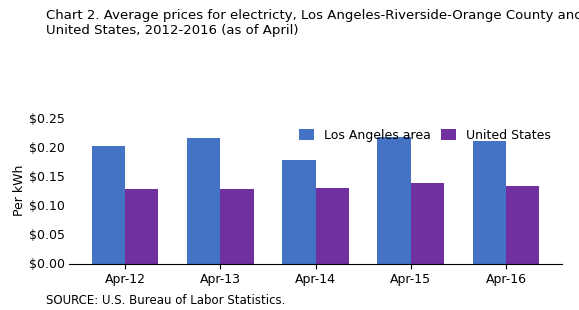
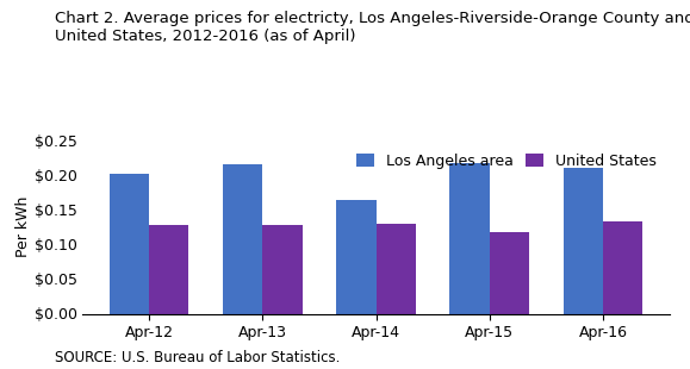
Los Angeles area/Apr-14: $0.178 -> $0.164
United States/Apr-15: $0.138 -> $0.118
